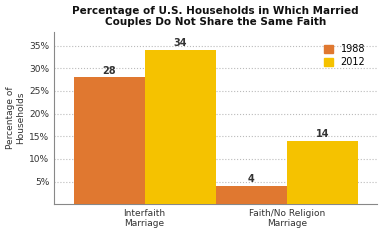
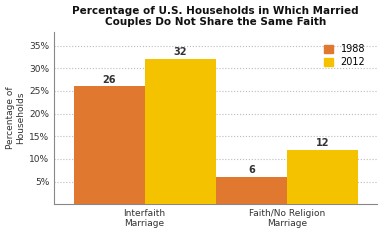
1988/Interfaith Marriage: 28 -> 26
2012/Interfaith Marriage: 34 -> 32
1988/Faith/No Religion Marriage: 4 -> 6
2012/Faith/No Religion Marriage: 14 -> 12
